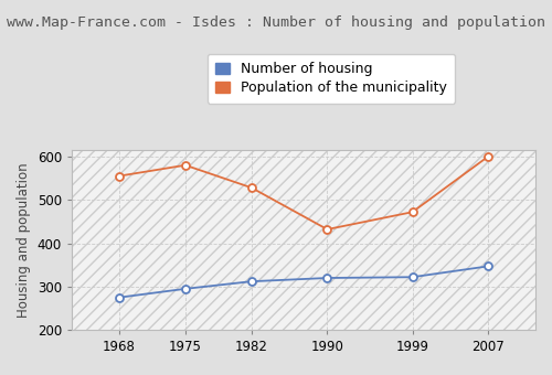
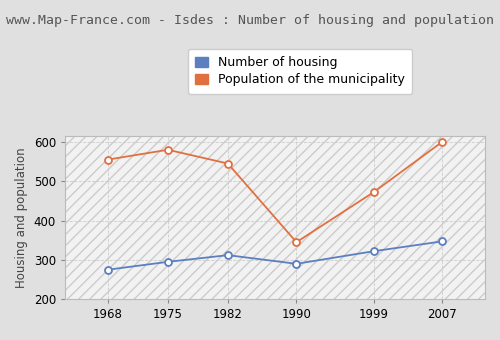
Population of the municipality/1982: 528 -> 545
Number of housing/1990: 320 -> 290
Population of the municipality/1990: 432 -> 345
